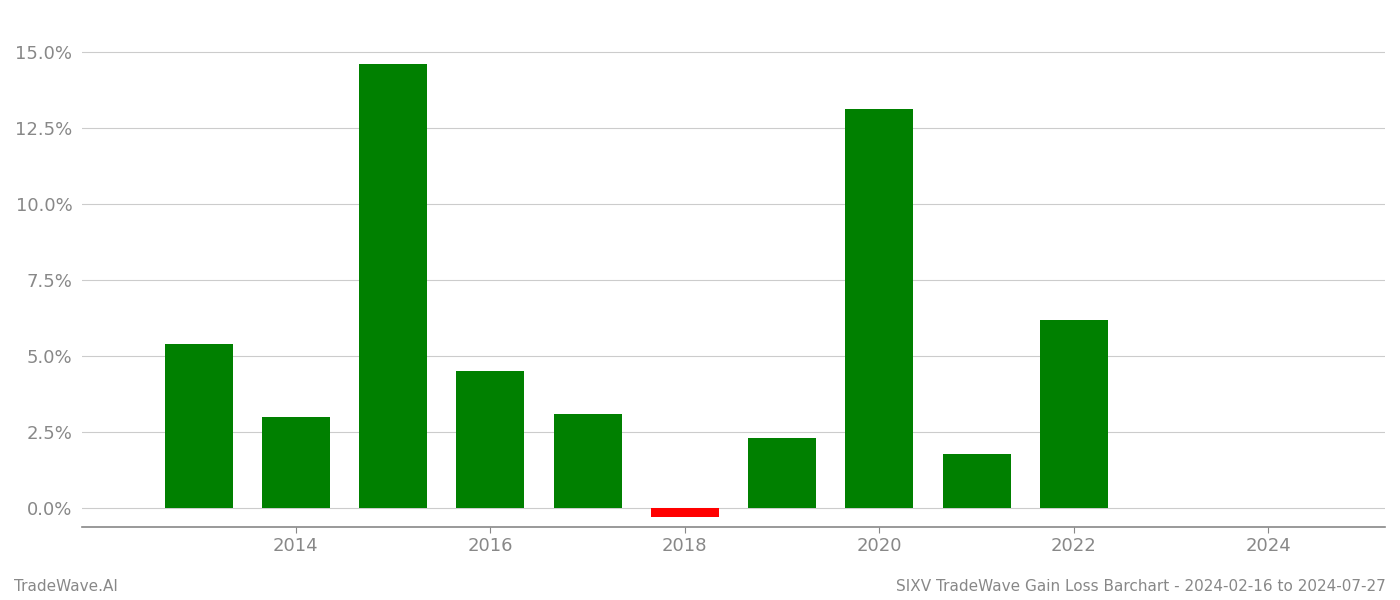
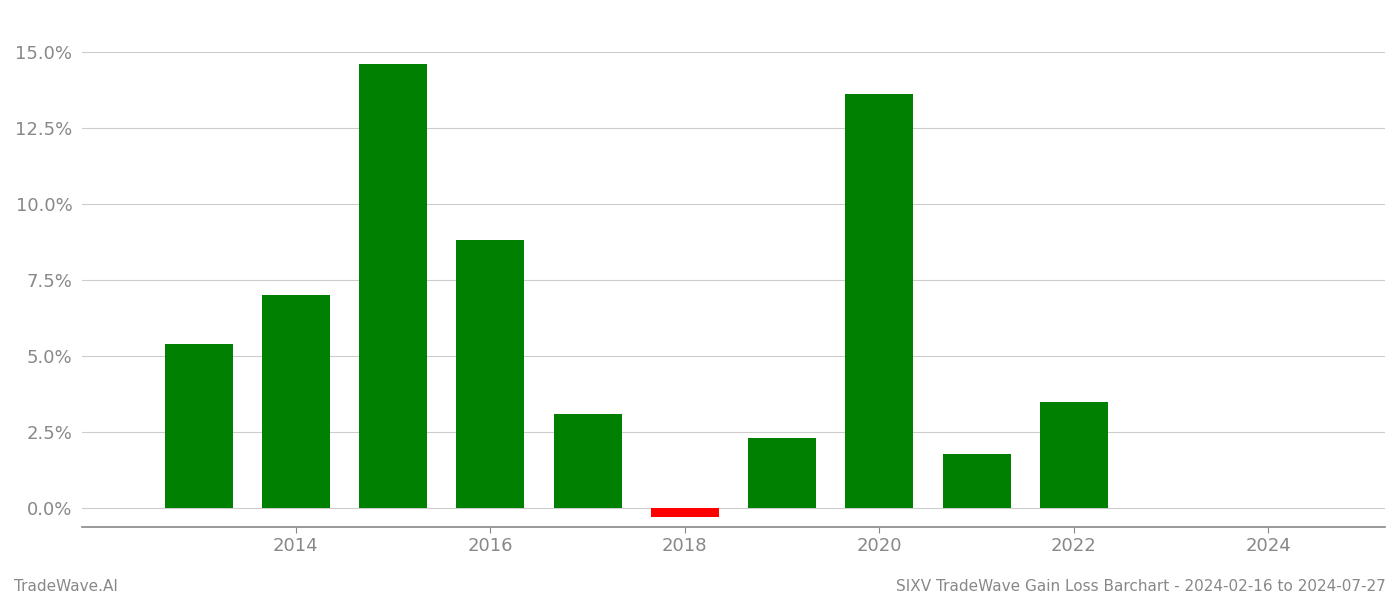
2014: 3.0% -> 7.0%
2016: 4.5% -> 8.8%
2020: 13.1% -> 13.6%
2022: 6.2% -> 3.5%
